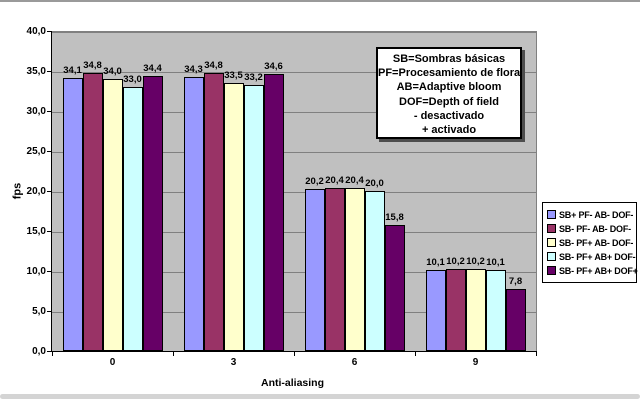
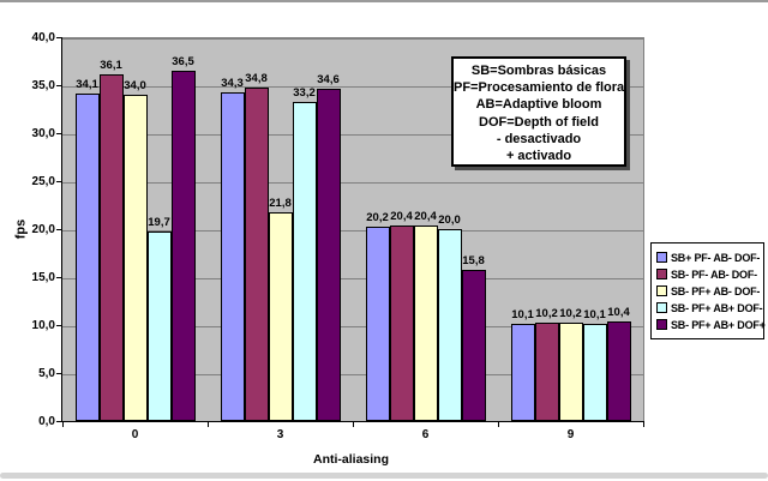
SB- PF- AB- DOF-/0: 34,8 -> 36,1
SB- PF+ AB+ DOF-/0: 33,0 -> 19,7
SB- PF+ AB+ DOF+/0: 34,4 -> 36,5
SB- PF+ AB- DOF-/3: 33,5 -> 21,8
SB- PF+ AB+ DOF+/9: 7,8 -> 10,4
